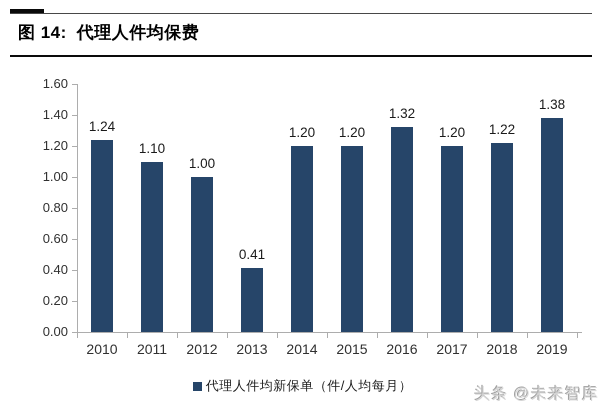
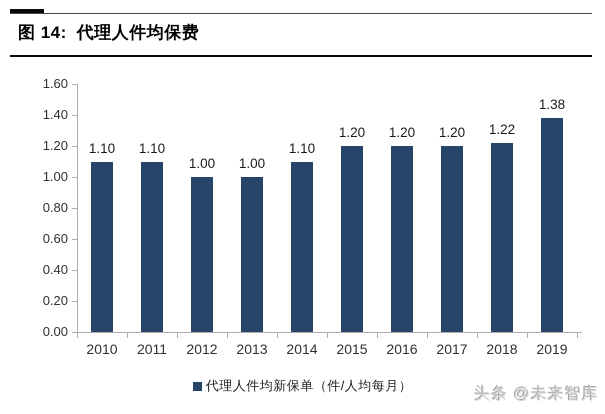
2010: 1.24 -> 1.10
2013: 0.41 -> 1.00
2014: 1.20 -> 1.10
2016: 1.32 -> 1.20
